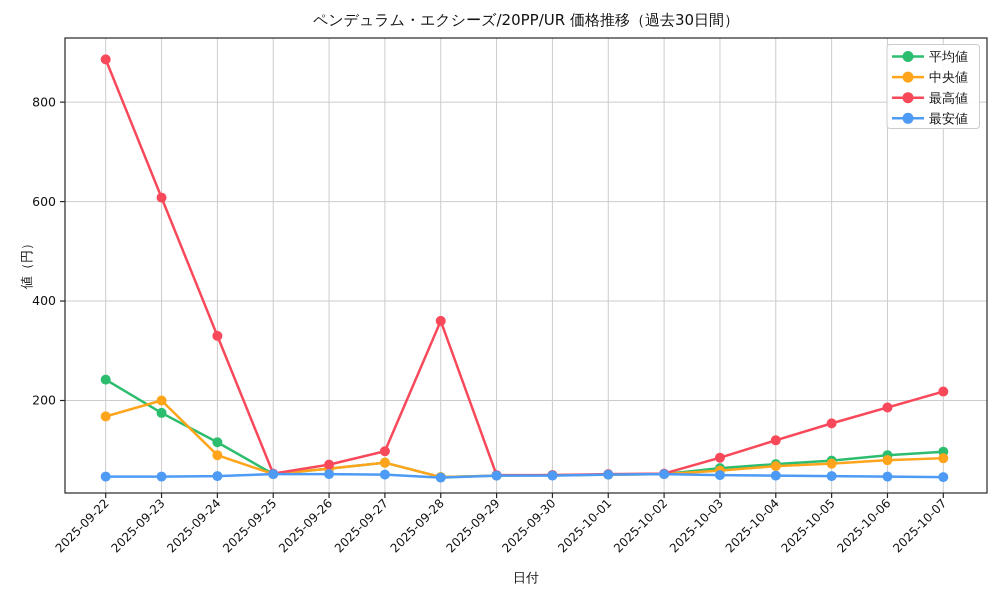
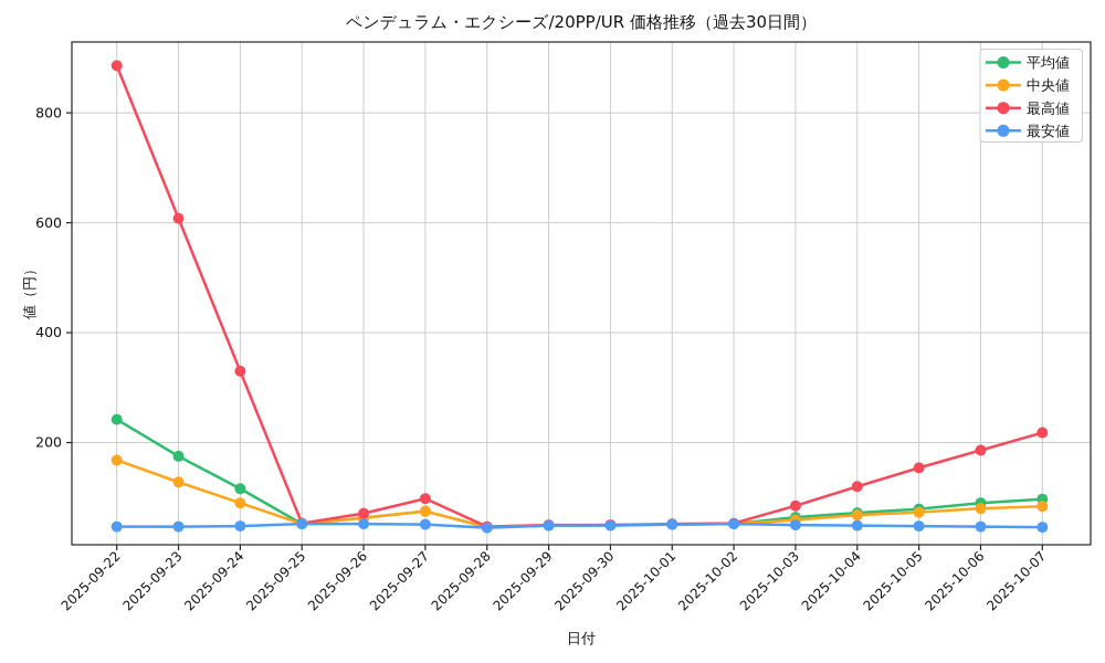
中央値/2025-09-23: 200 -> 130
最高値/2025-09-28: 360 -> 50
